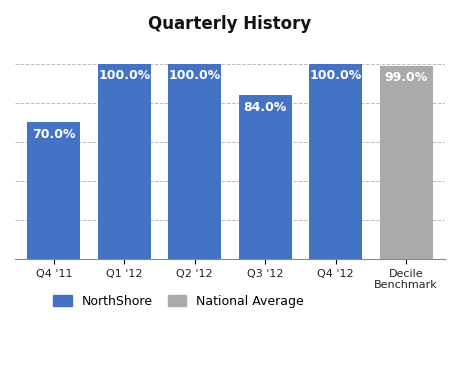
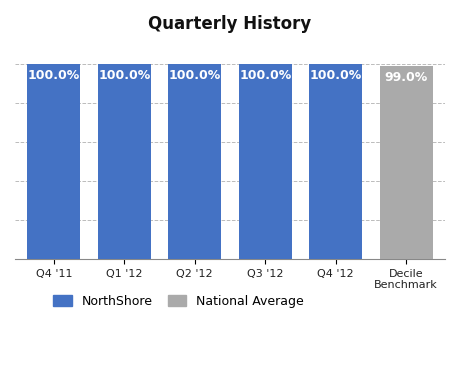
Q4 '11: 70.0% -> 100.0%
Q3 '12: 84.0% -> 100.0%
